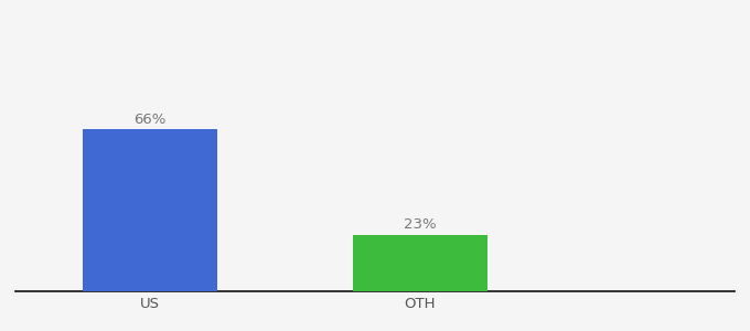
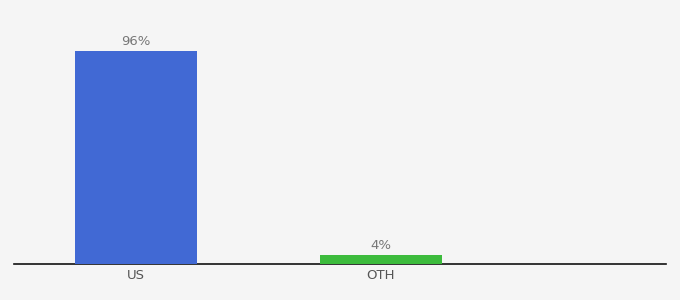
US: 66% -> 96%
OTH: 23% -> 4%
